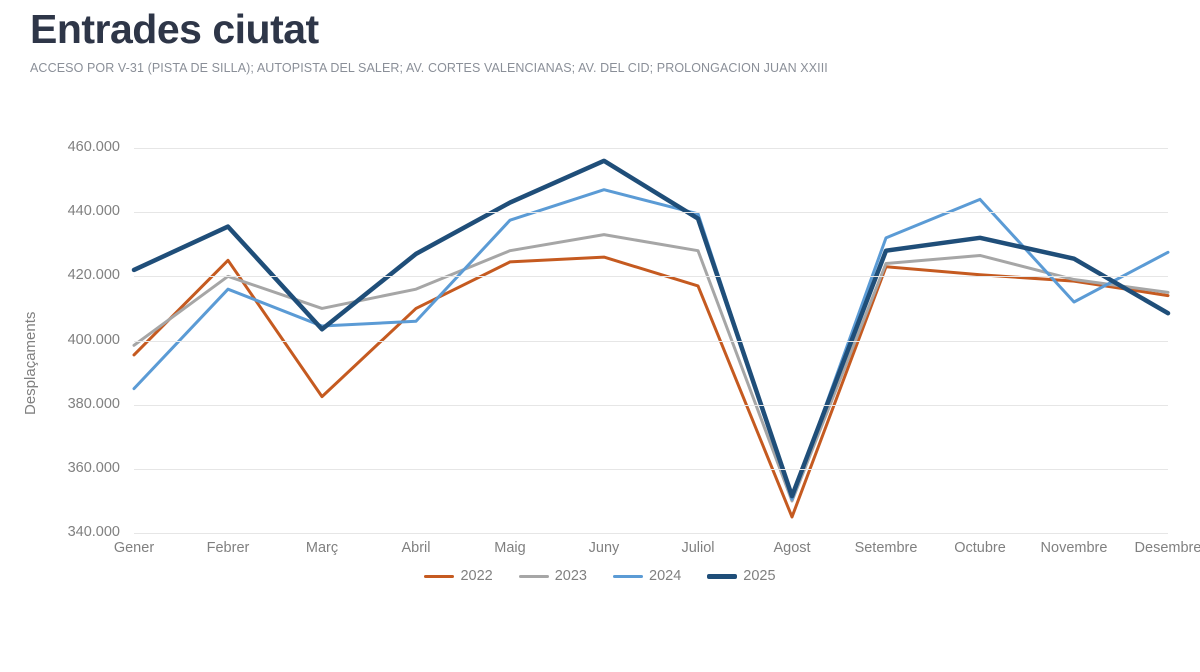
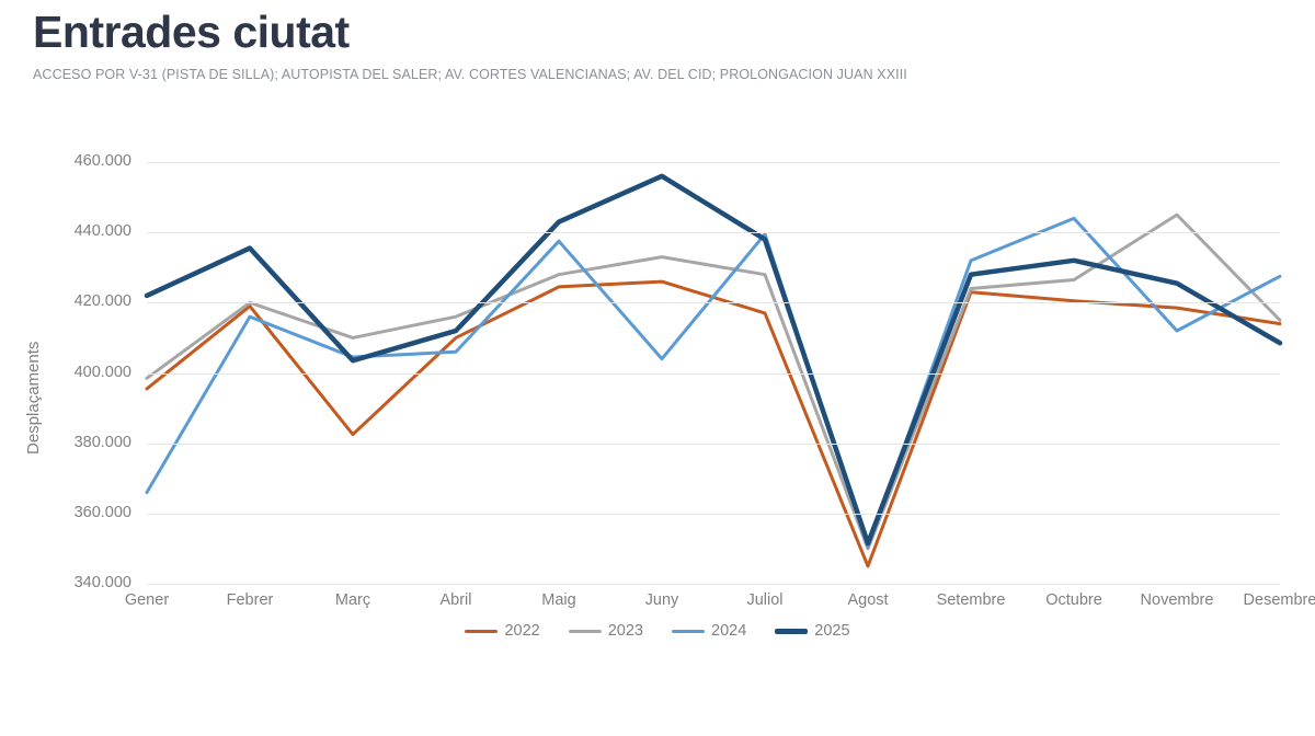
2024/Gener: 385000 -> 366000
2022/Febrer: 425000 -> 419000
2025/Abril: 427000 -> 412000
2024/Juny: 447000 -> 404000
2023/Novembre: 419000 -> 445000
